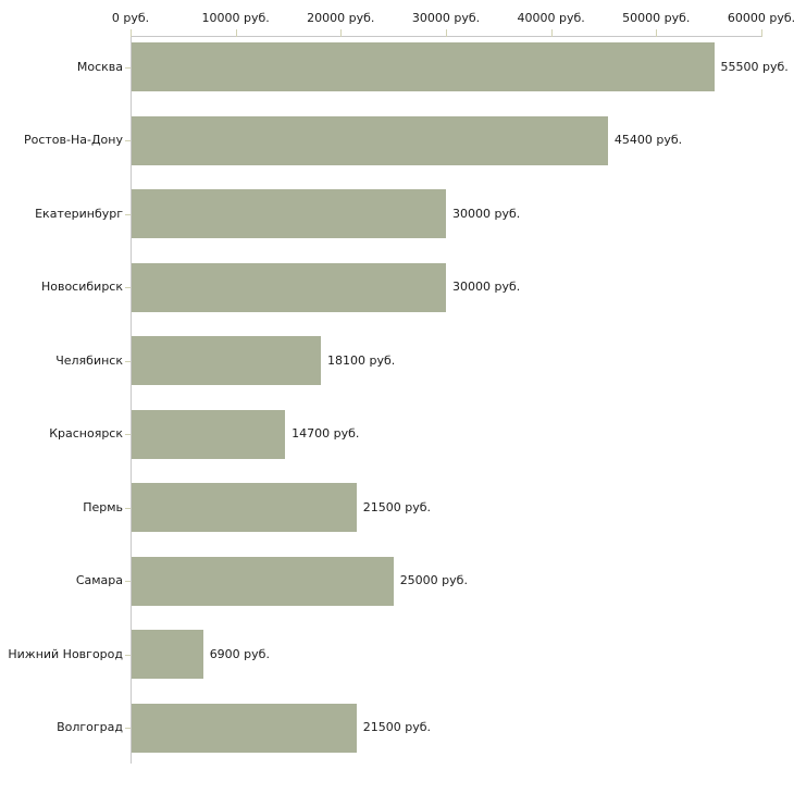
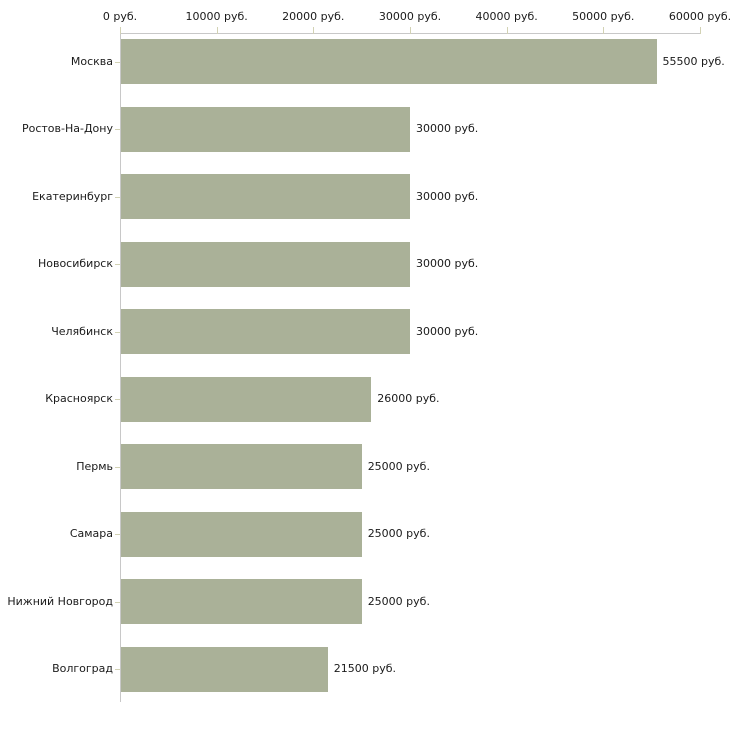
Ростов-На-Дону: 45400 -> 30000
Челябинск: 18100 -> 30000
Красноярск: 14700 -> 26000
Пермь: 21500 -> 25000
Нижний Новгород: 6900 -> 25000
